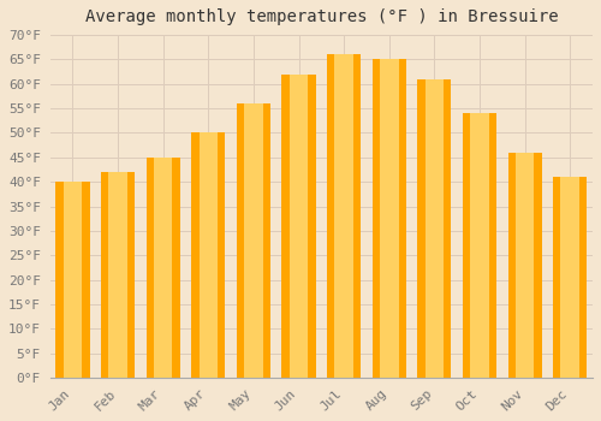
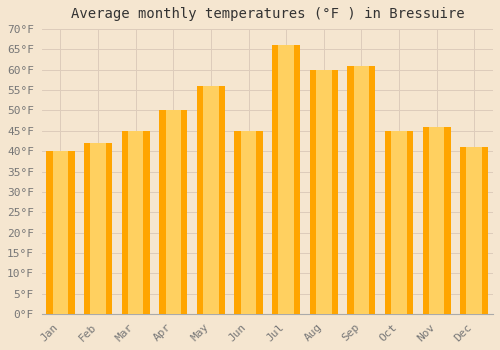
Jun: 62°F -> 45°F
Aug: 65°F -> 60°F
Oct: 54°F -> 45°F
